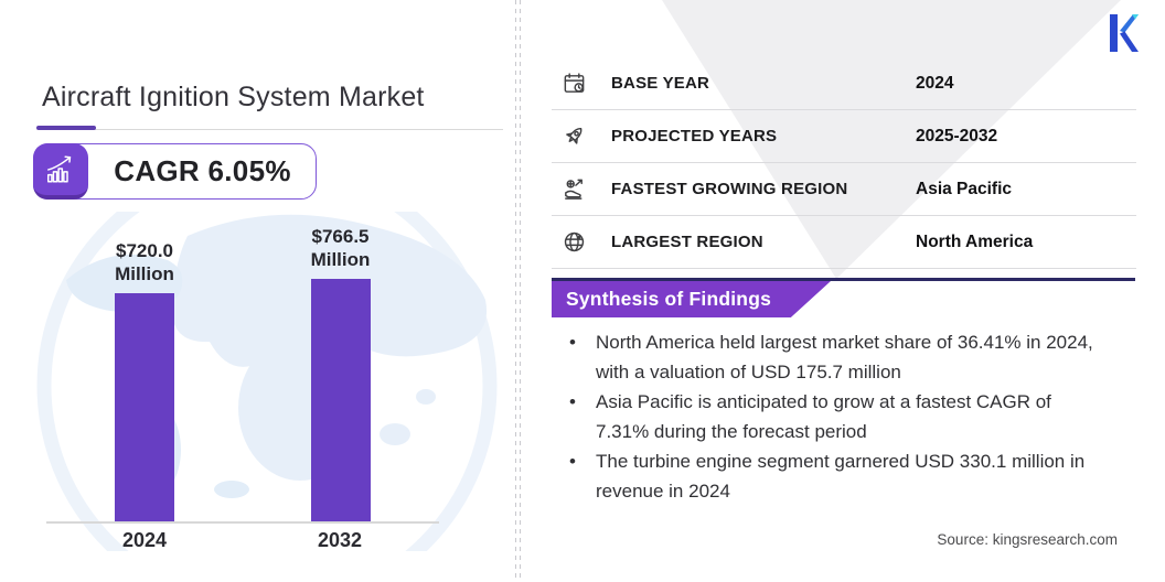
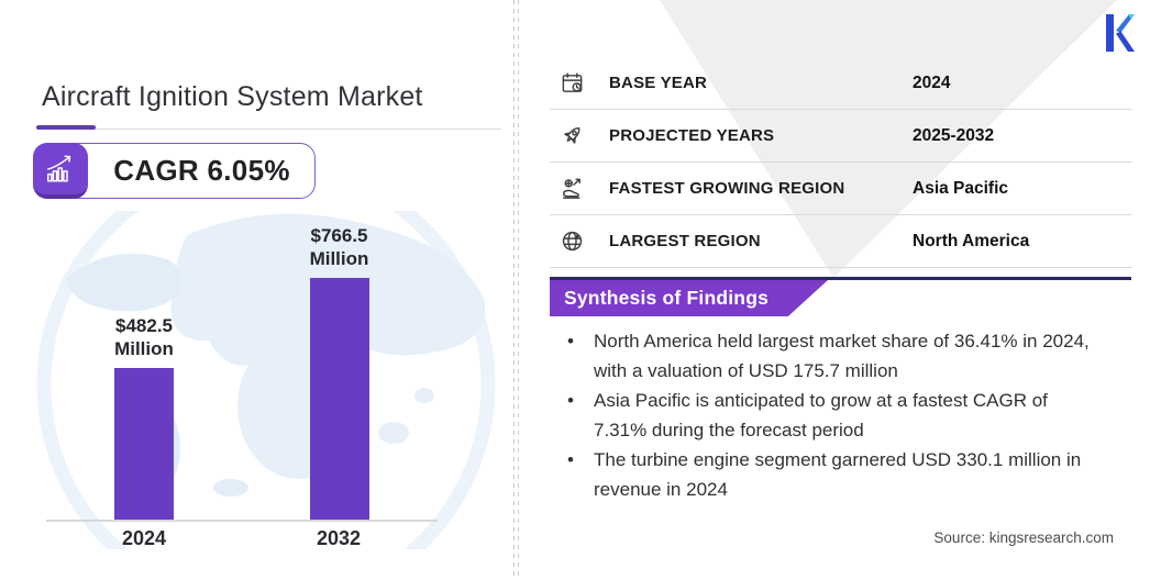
2024: $720.0 -> $482.5
